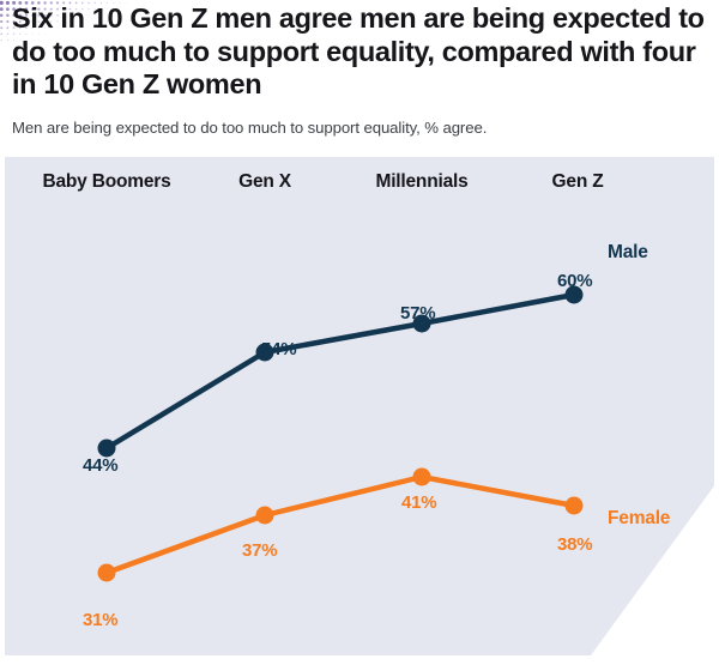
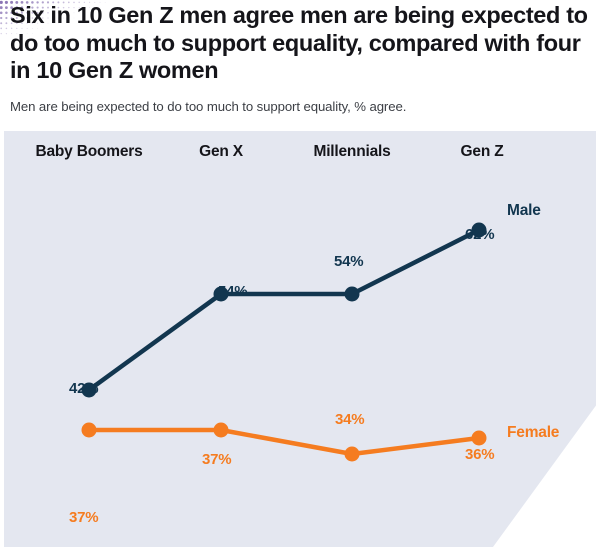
Male/Baby Boomers: 44% -> 42%
Female/Baby Boomers: 31% -> 37%
Male/Millennials: 57% -> 54%
Female/Millennials: 41% -> 34%
Male/Gen Z: 60% -> 62%
Female/Gen Z: 38% -> 36%
